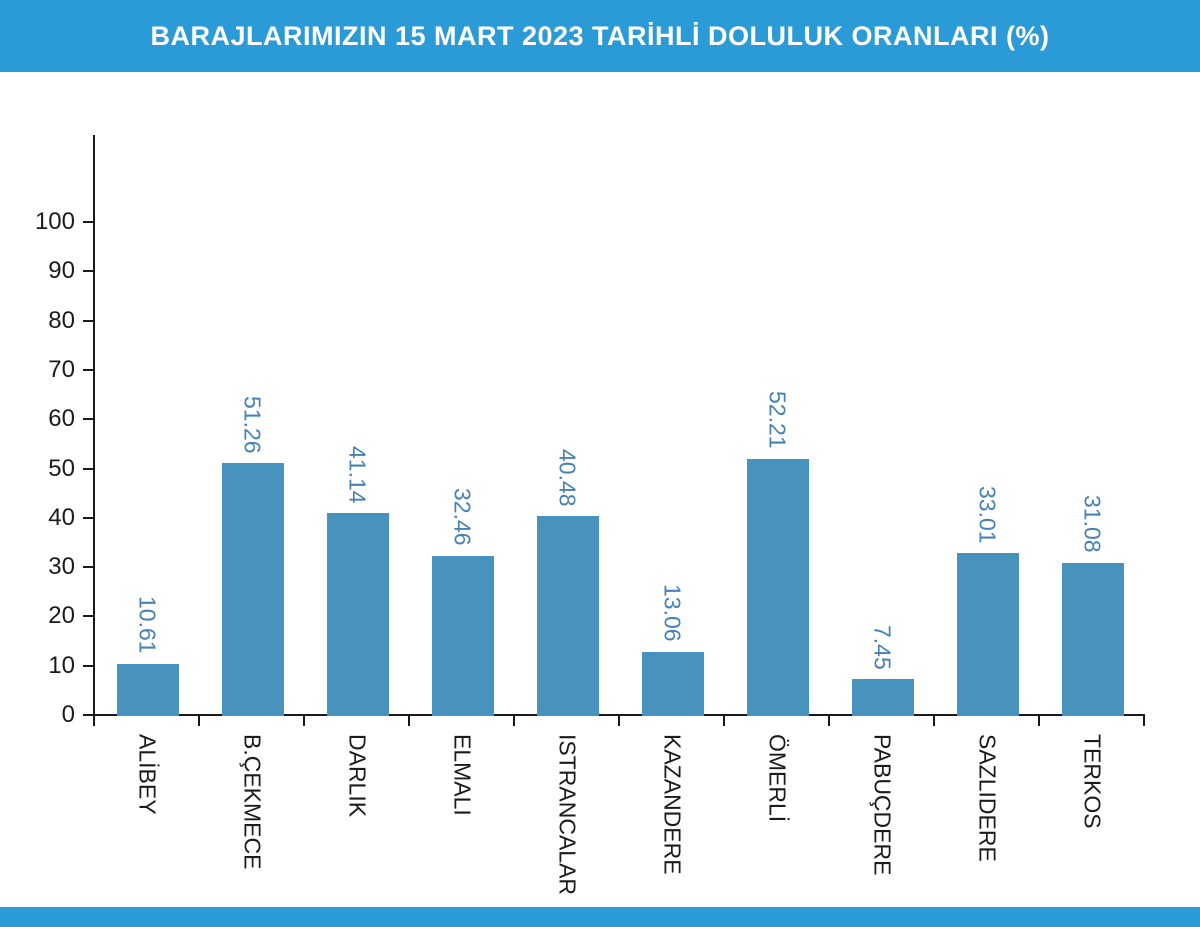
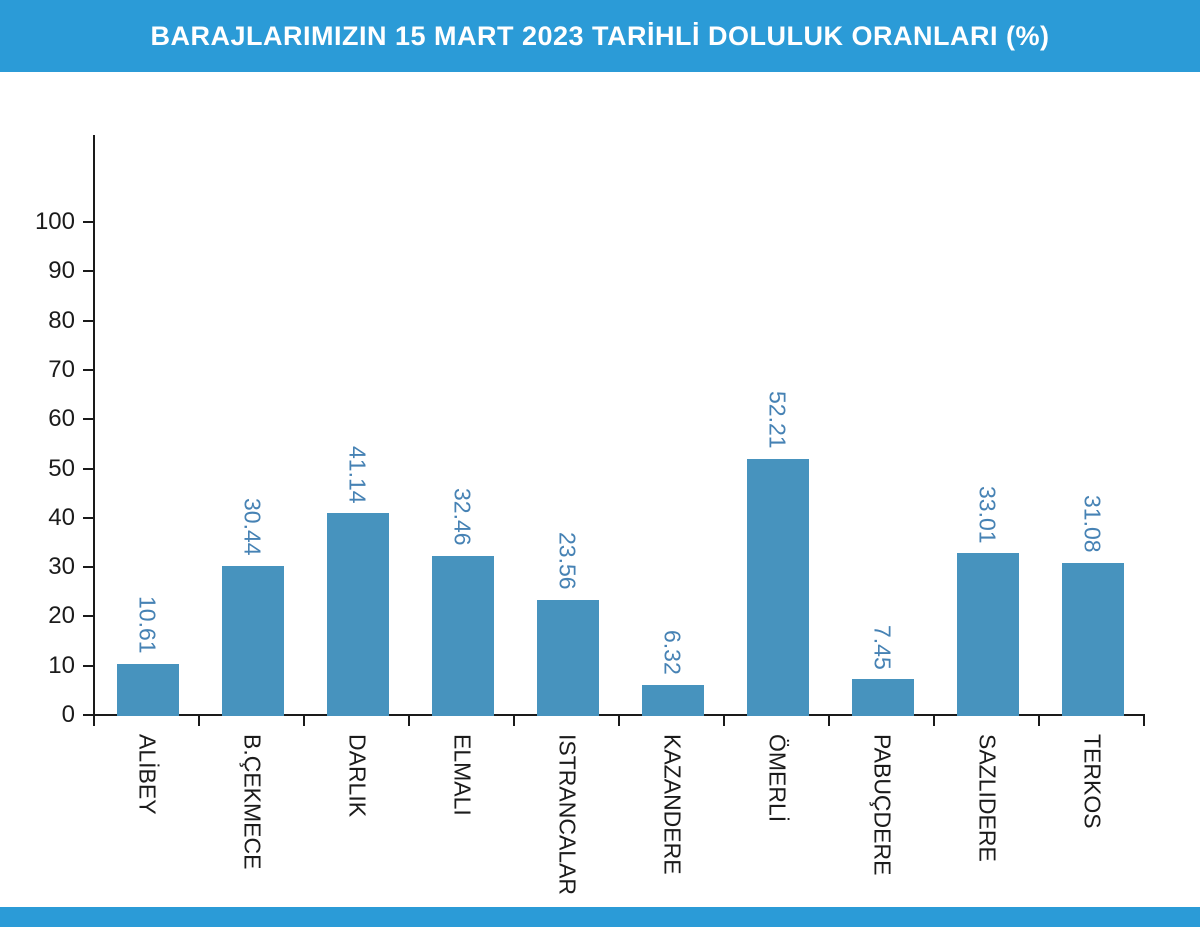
B.ÇEKMECE: 51.26 -> 30.44
ISTRANCALAR: 40.48 -> 23.56
KAZANDERE: 13.06 -> 6.32
